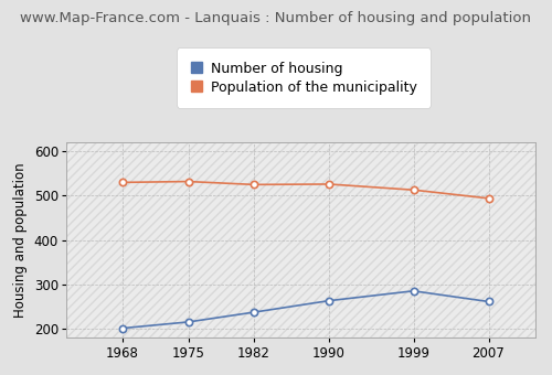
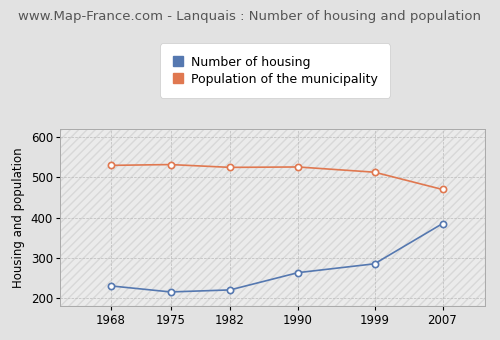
Number of housing/1968: 201 -> 230
Number of housing/1982: 237 -> 220
Number of housing/2007: 261 -> 385
Population of the municipality/2007: 494 -> 470
